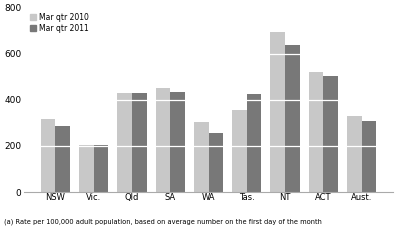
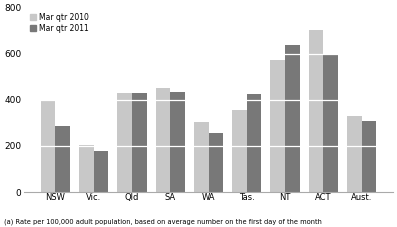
Mar qtr 2010/NSW: 315 -> 400
Mar qtr 2011/Vic.: 205 -> 180
Mar qtr 2010/NT: 695 -> 575
Mar qtr 2010/ACT: 520 -> 705
Mar qtr 2011/ACT: 505 -> 595
